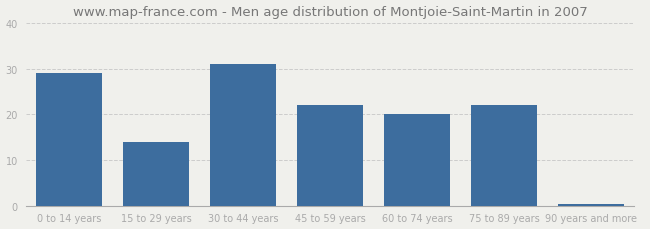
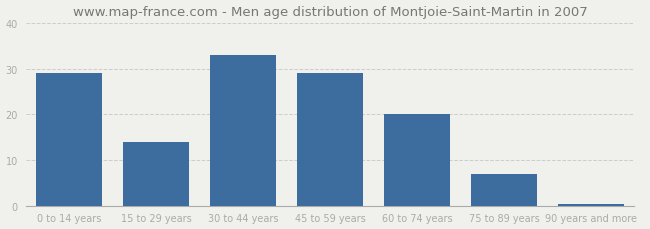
30 to 44 years: 31.0 -> 33.0
45 to 59 years: 22.0 -> 29.0
75 to 89 years: 22.0 -> 7.0
